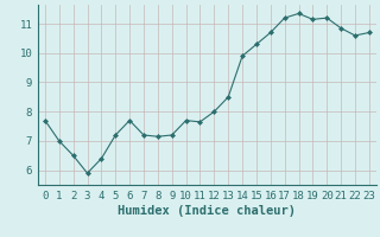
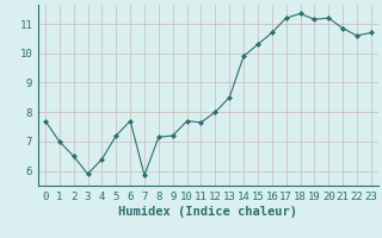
7: 7.20 -> 5.85
